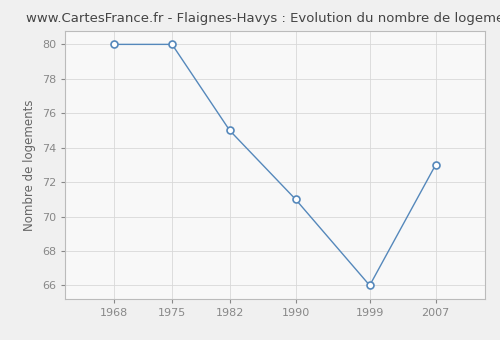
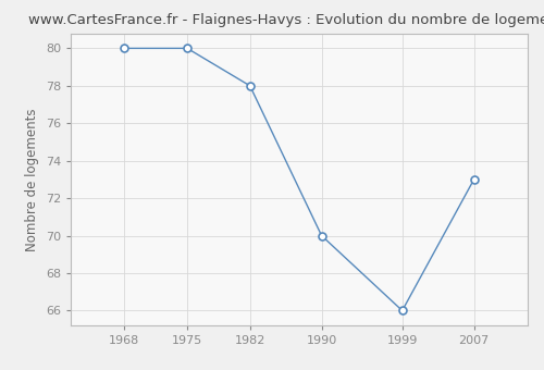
1982: 75 -> 78
1990: 71 -> 70
